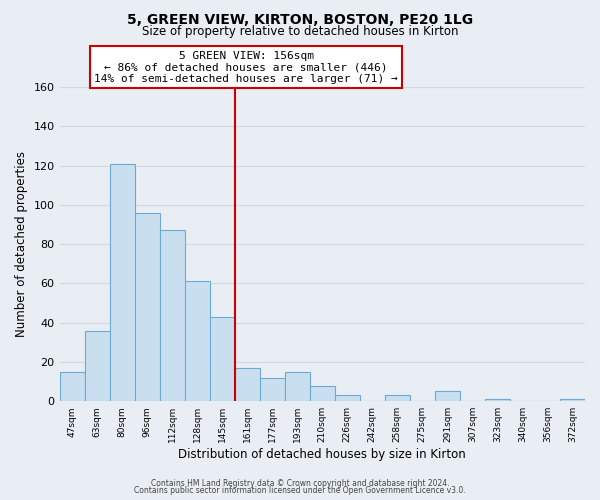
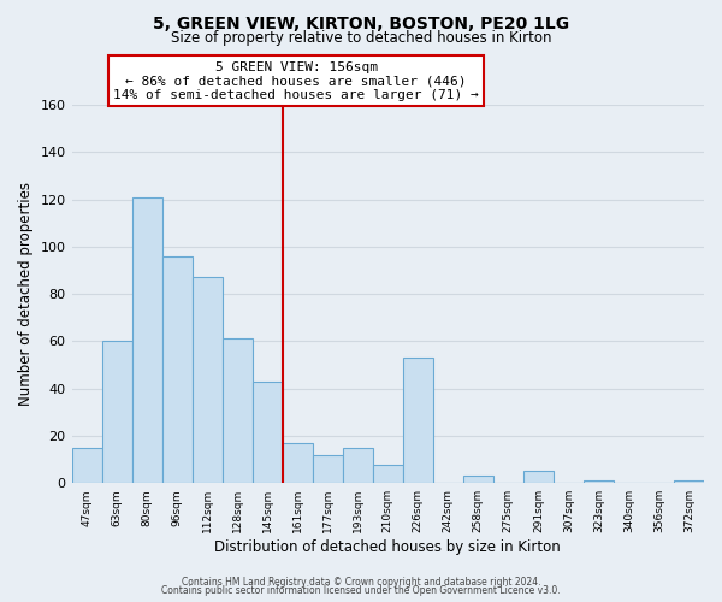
63sqm: 36 -> 60
226sqm: 3 -> 53
